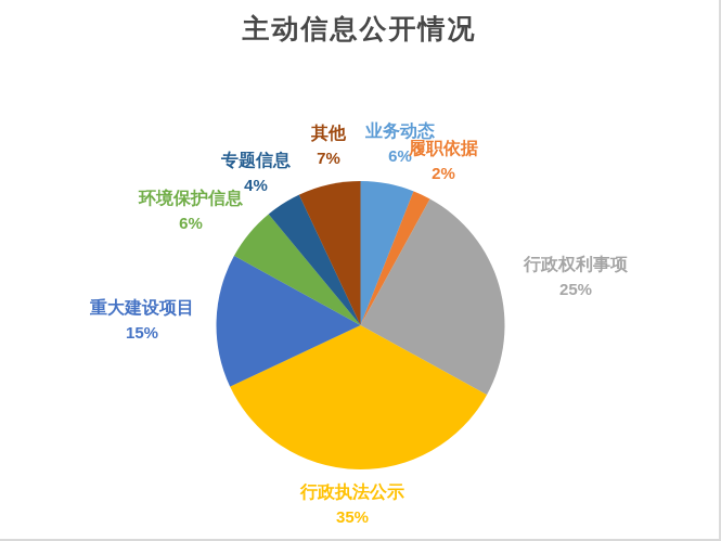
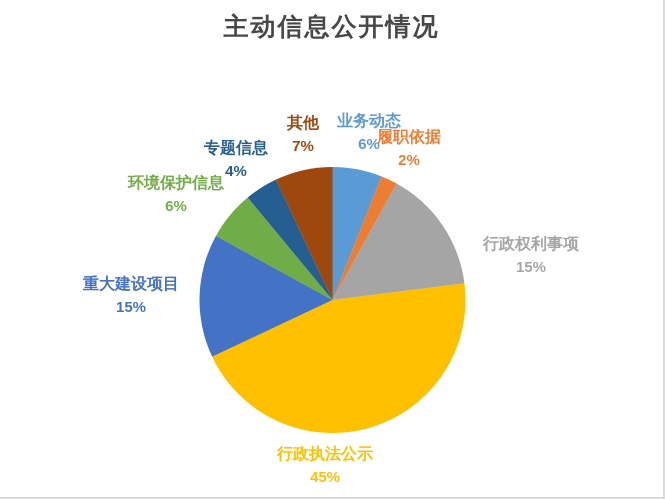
行政权利事项: 25% -> 15%
行政执法公示: 35% -> 45%
